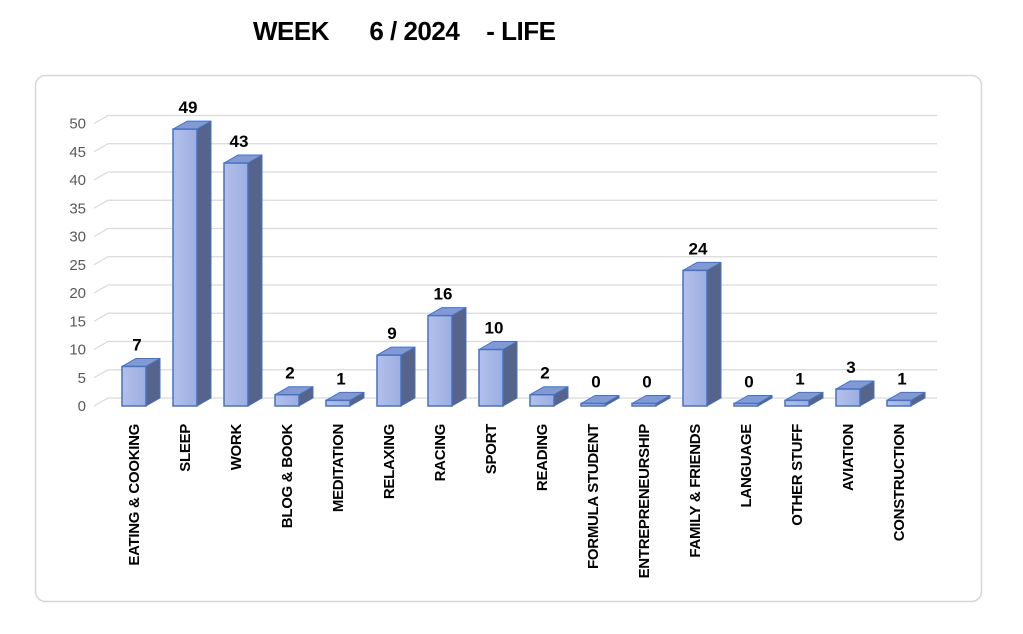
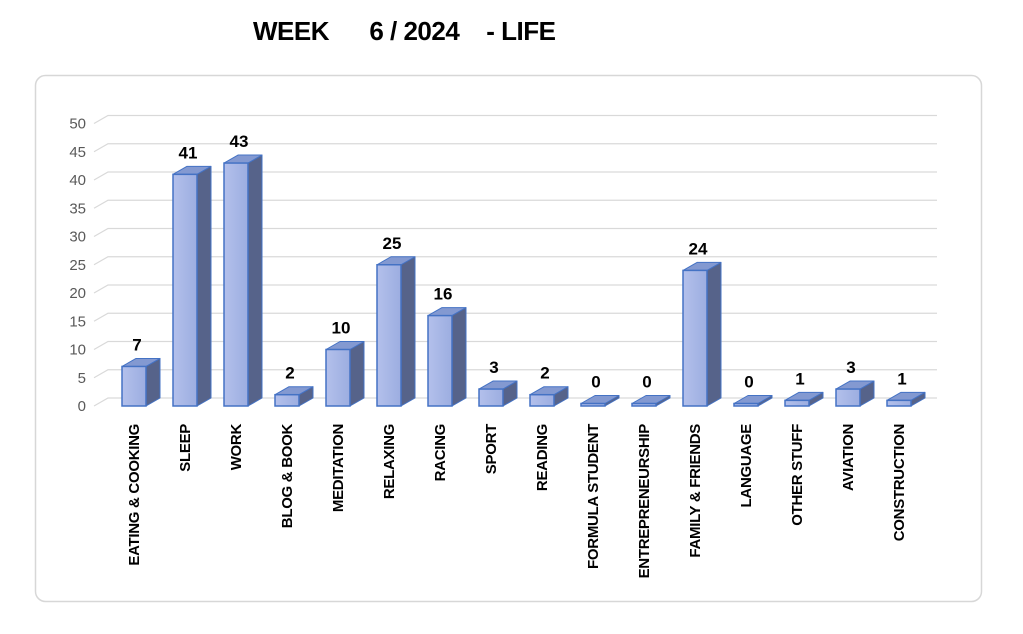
SLEEP: 49 -> 41
MEDITATION: 1 -> 10
RELAXING: 9 -> 25
SPORT: 10 -> 3
